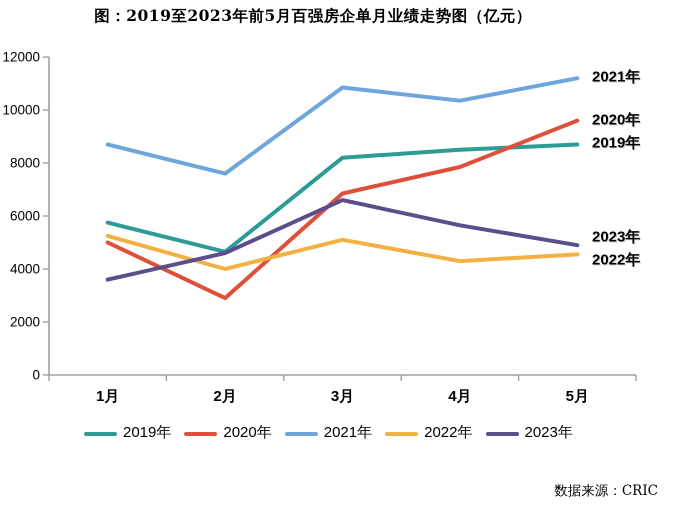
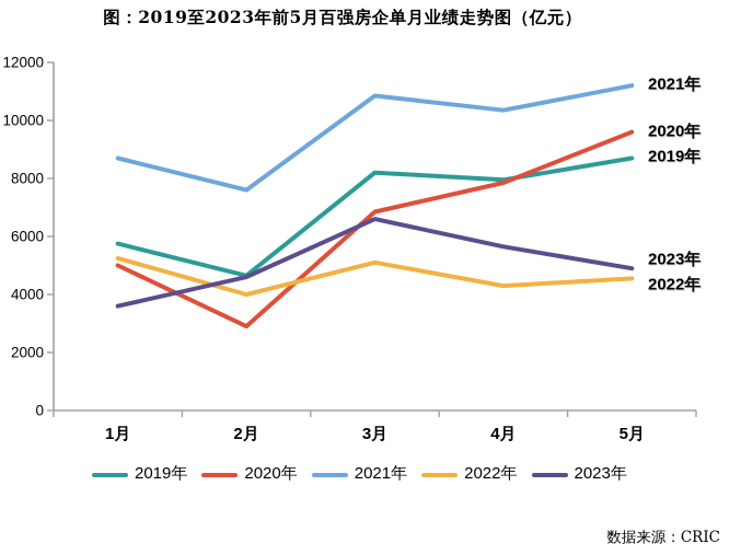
2019年/4月: 8500 -> 8000
